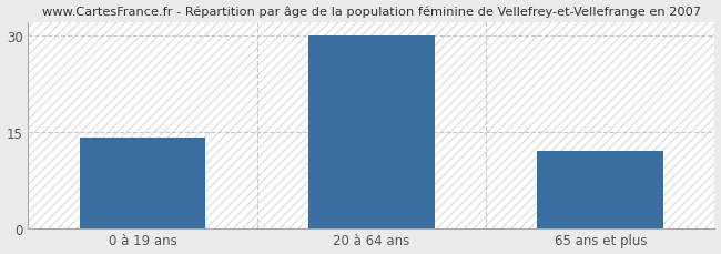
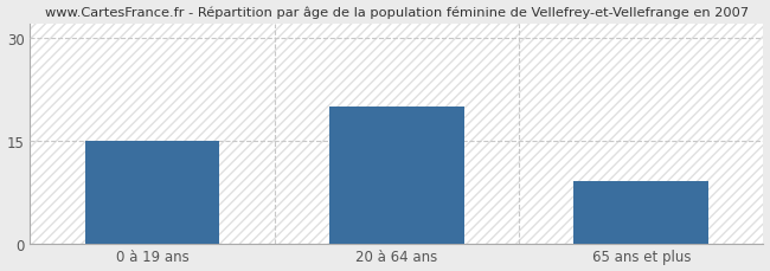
0 à 19 ans: 14 -> 15
20 à 64 ans: 30 -> 20
65 ans et plus: 12 -> 9
